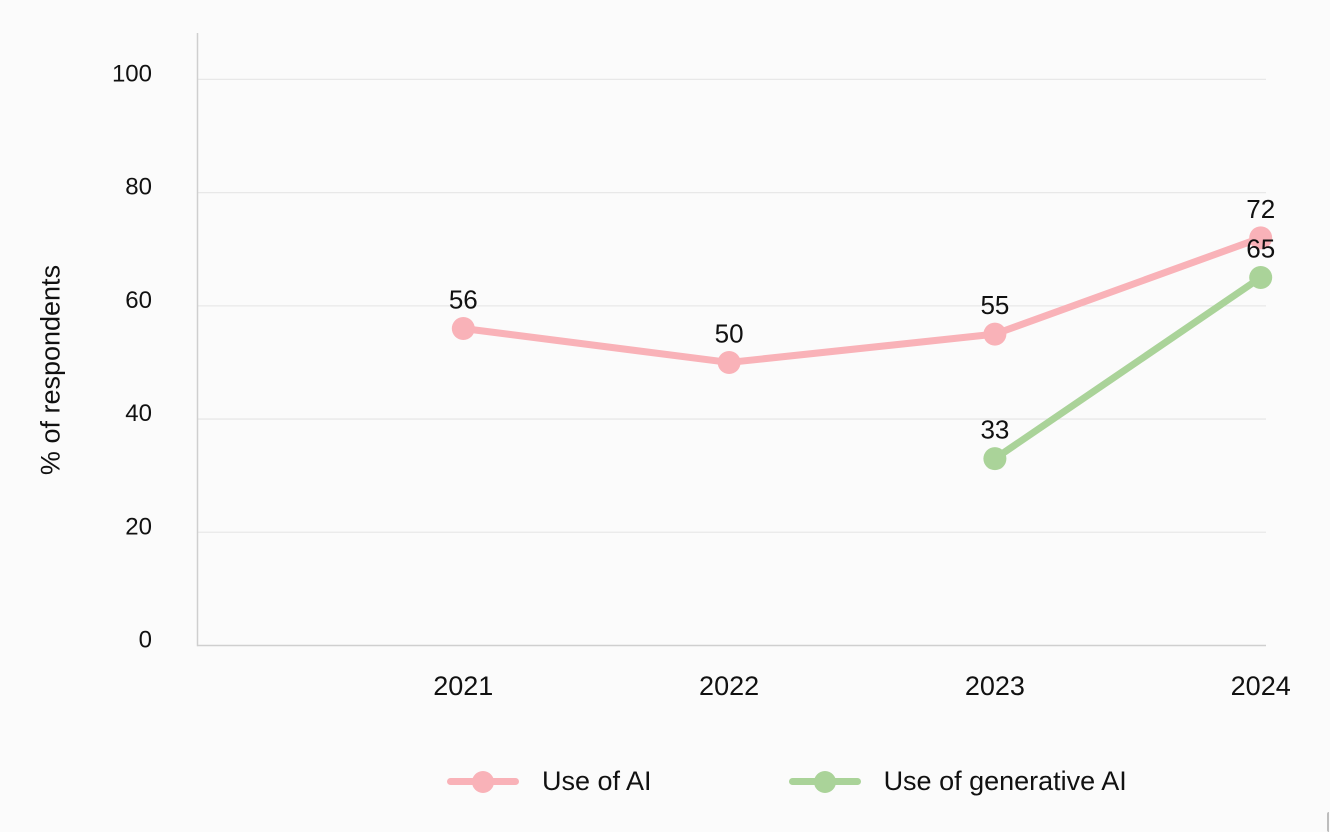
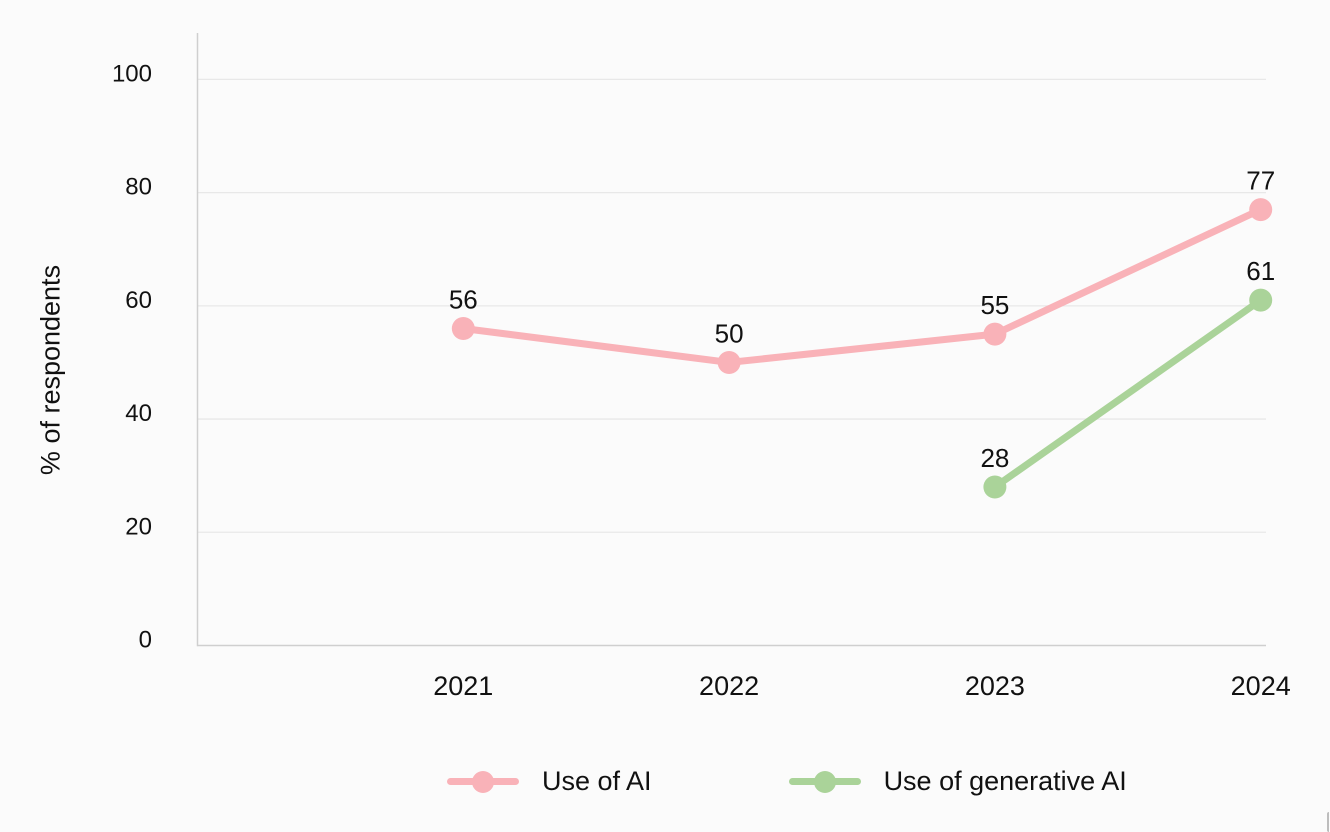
Use of generative AI/2023: 33 -> 28
Use of AI/2024: 72 -> 77
Use of generative AI/2024: 65 -> 61
